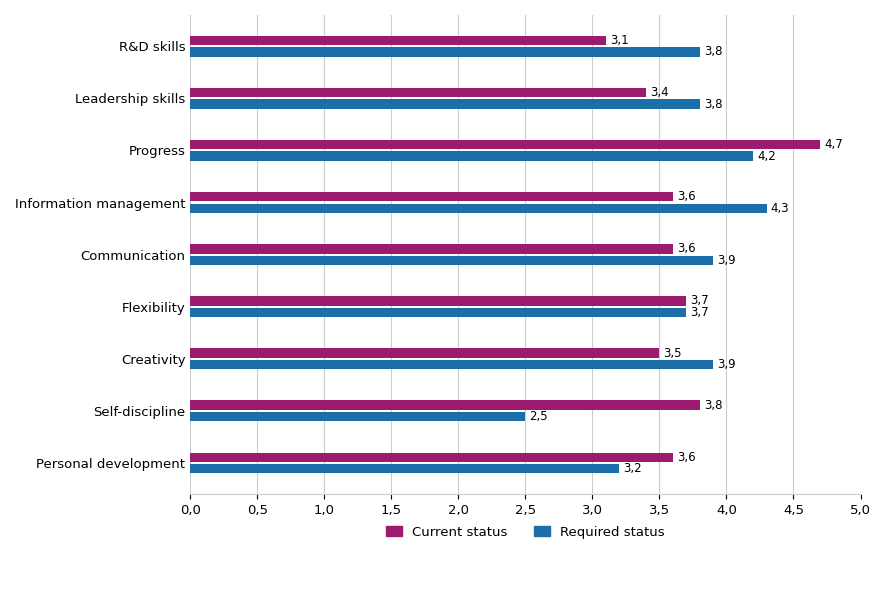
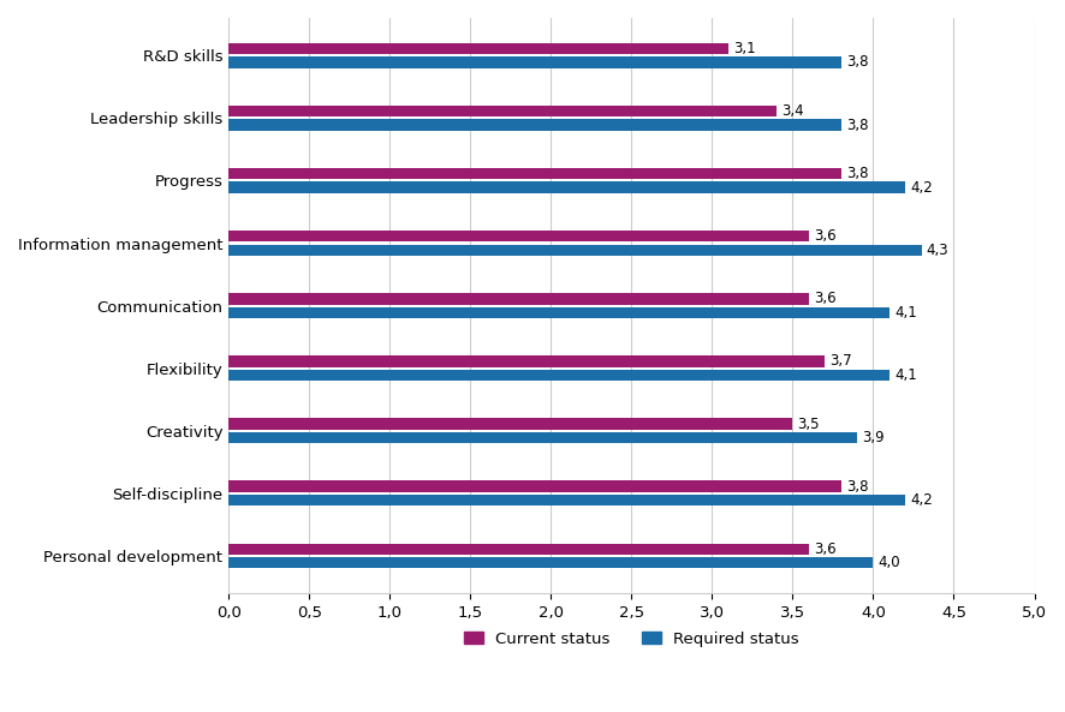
Current status/Progress: 4,7 -> 3,8
Required status/Communication: 3,9 -> 4,1
Required status/Flexibility: 3,7 -> 4,1
Required status/Self-discipline: 2,5 -> 4,2
Required status/Personal development: 3,2 -> 4,0
